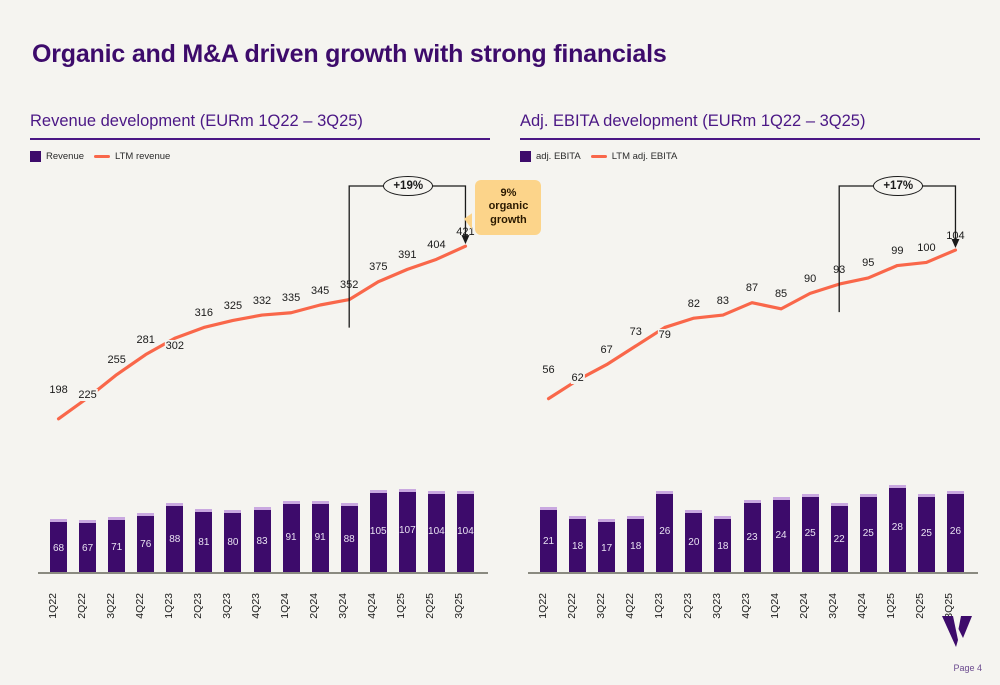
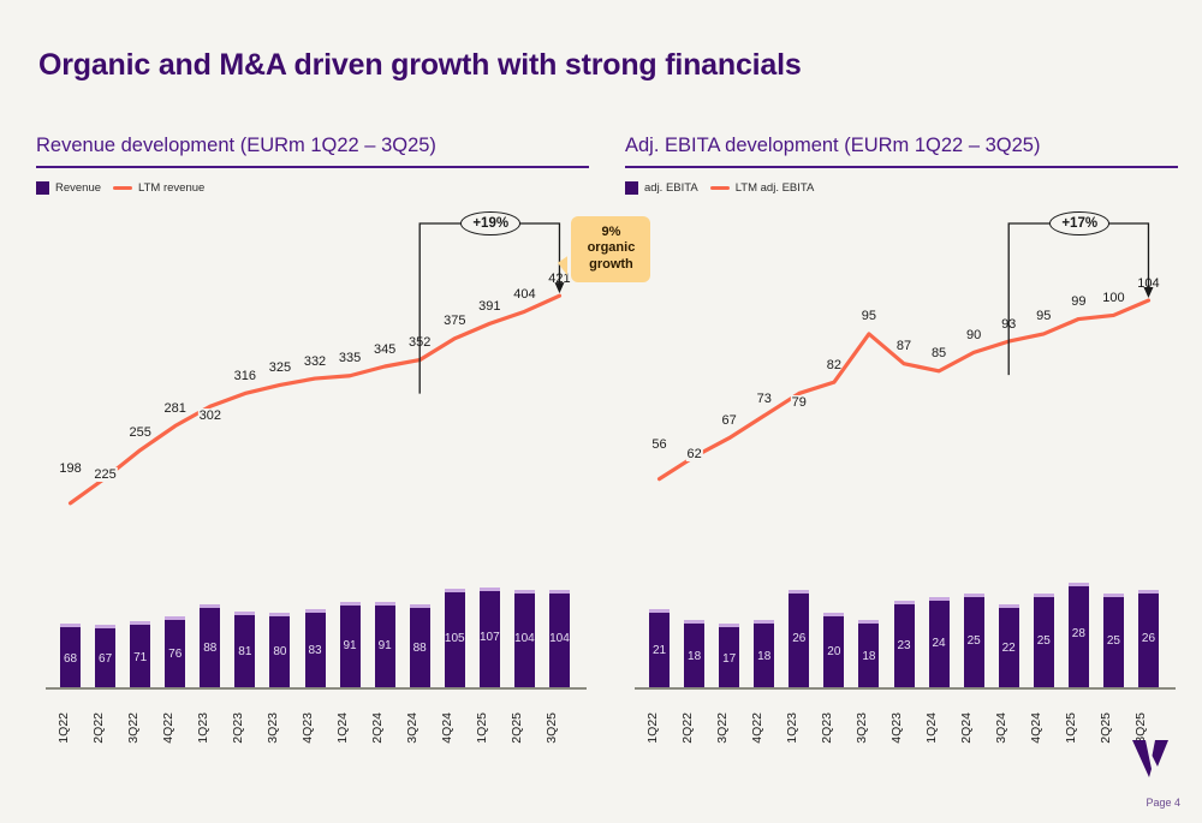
Adj. EBITA development (EURm 1Q22 – 3Q25)/LTM adj. EBITA/3Q23: 83 -> 95
